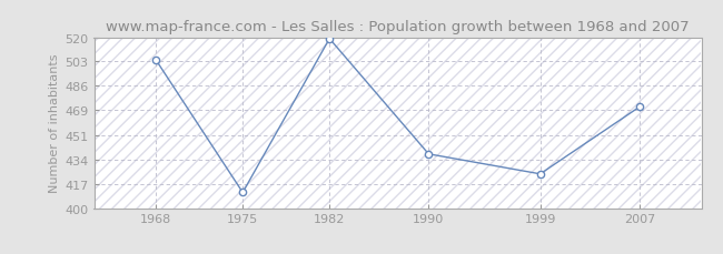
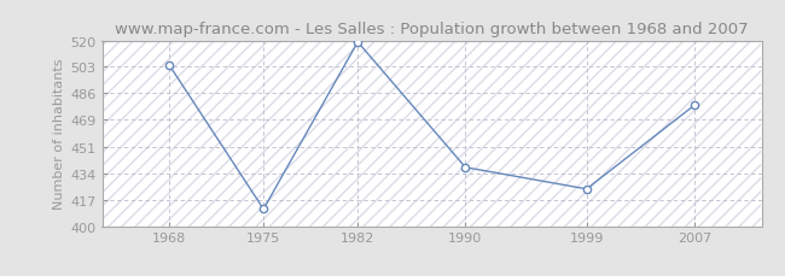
2007: 471 -> 478
